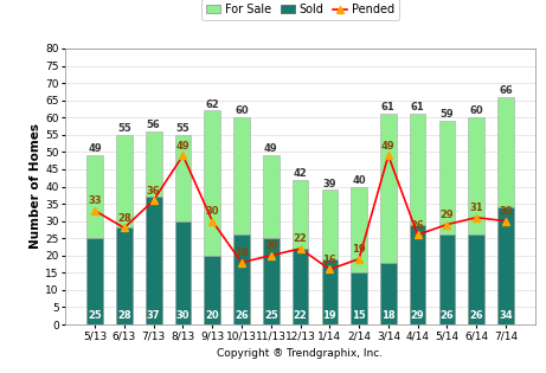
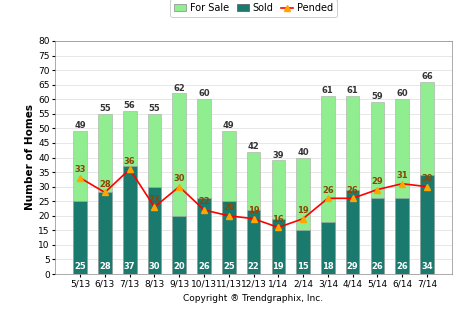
Pended/8/13: 49 -> 23
Pended/10/13: 18 -> 22
Pended/12/13: 22 -> 19
Pended/3/14: 49 -> 26
